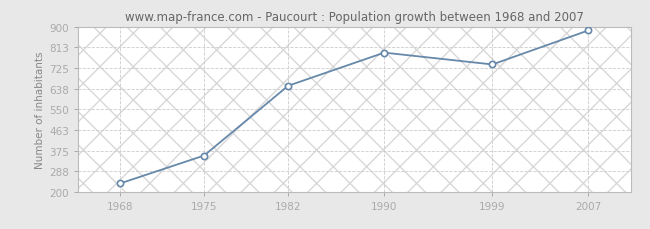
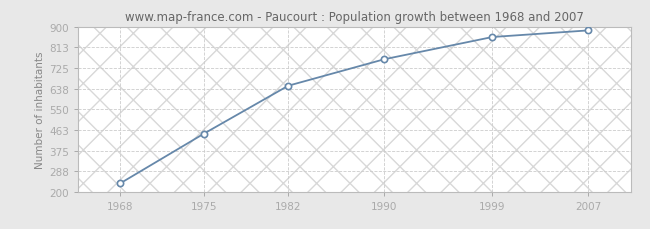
1975: 355 -> 448
1990: 790 -> 762
1999: 740 -> 856
